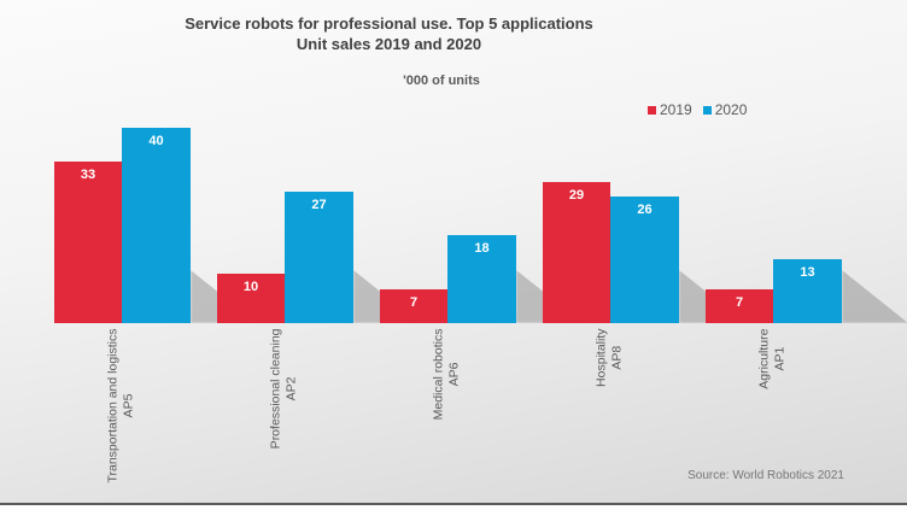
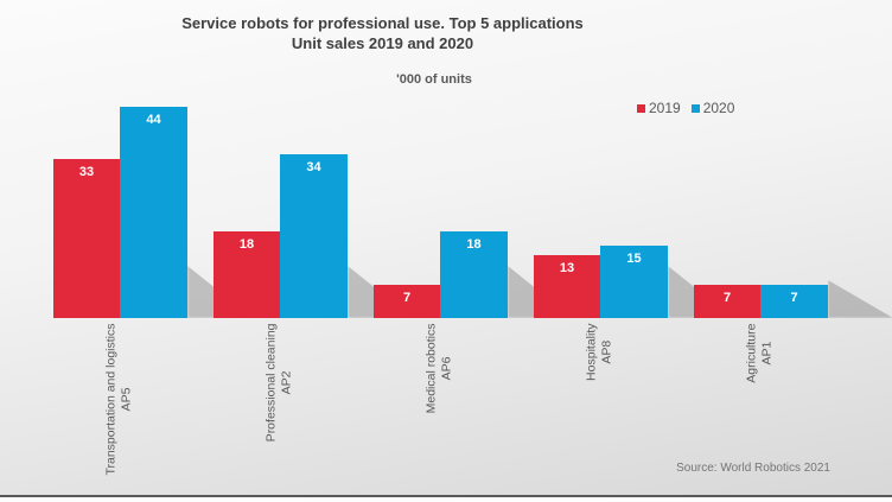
2020/Transportation and logistics: 40 -> 44
2019/Professional cleaning: 10 -> 18
2020/Professional cleaning: 27 -> 34
2019/Hospitality: 29 -> 13
2020/Hospitality: 26 -> 15
2020/Agriculture: 13 -> 7
